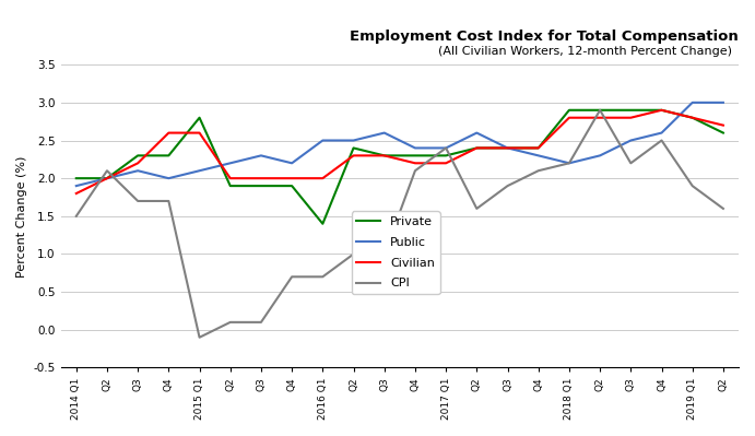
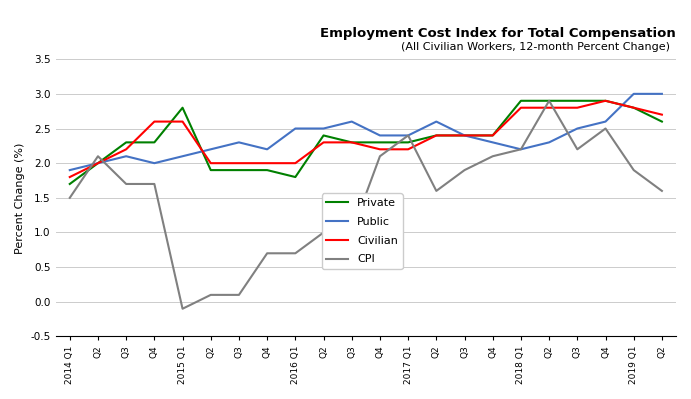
Private/2014 Q1: 2.0 -> 1.7
Private/2016 Q1: 1.4 -> 1.8
